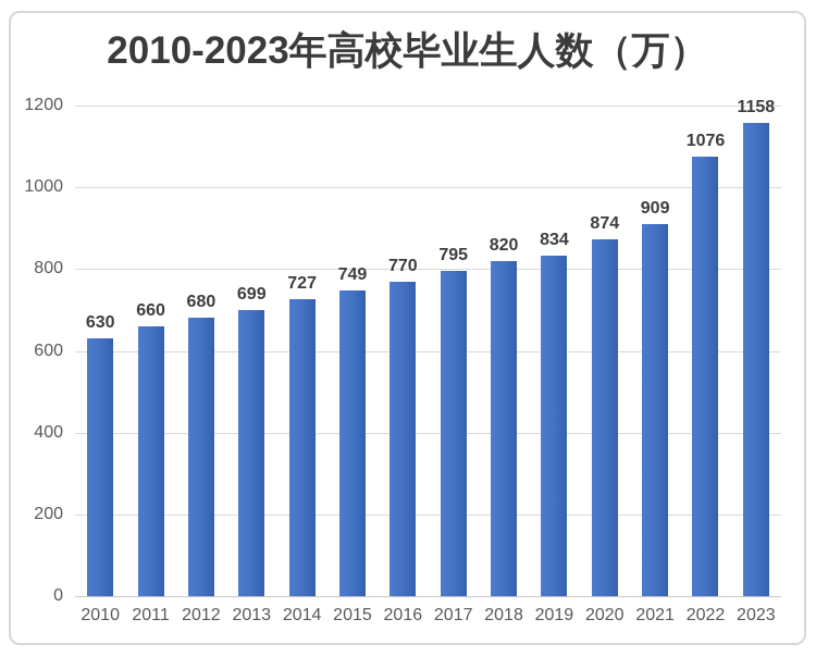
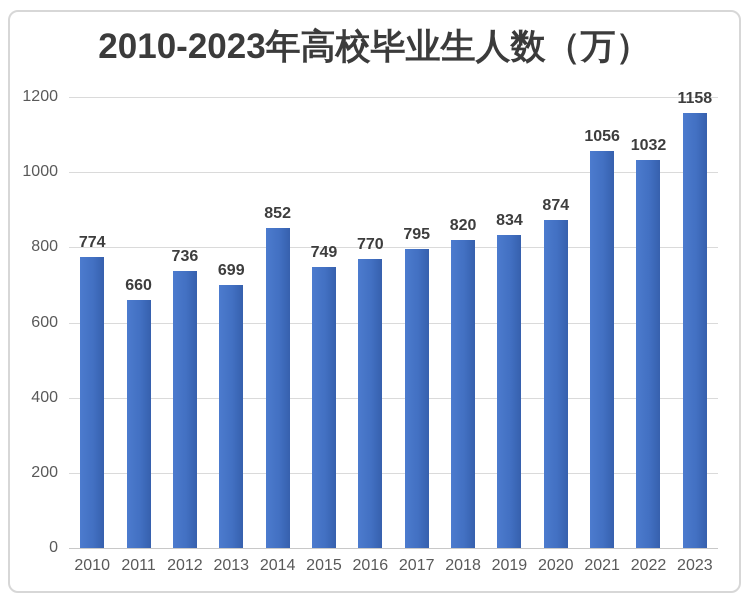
2010: 630 -> 774
2012: 680 -> 736
2014: 727 -> 852
2021: 909 -> 1056
2022: 1076 -> 1032
